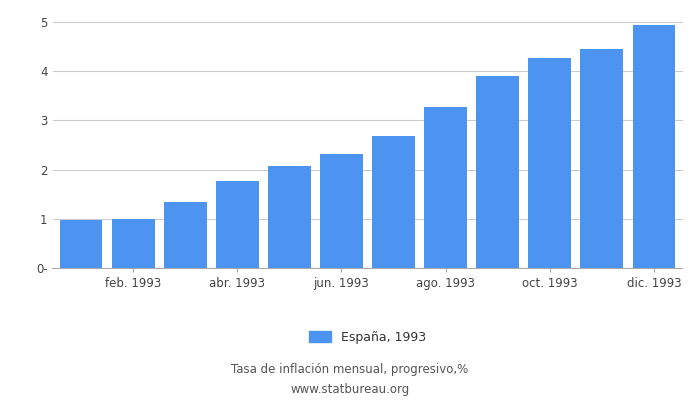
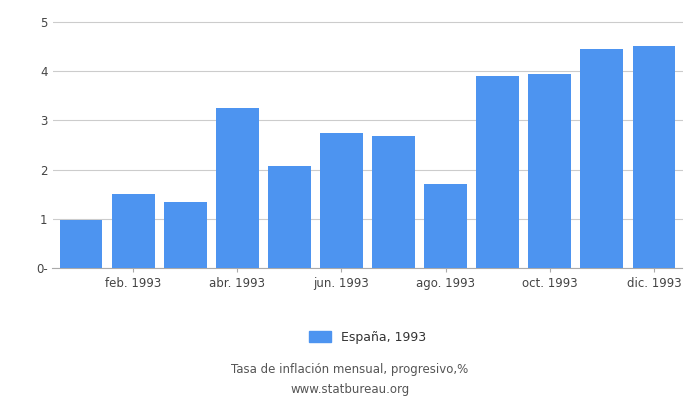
feb. 1993: 0.99 -> 1.50
abr. 1993: 1.77 -> 3.25
jun. 1993: 2.32 -> 2.75
ago. 1993: 3.28 -> 1.70
oct. 1993: 4.26 -> 3.95
dic. 1993: 4.93 -> 4.50
